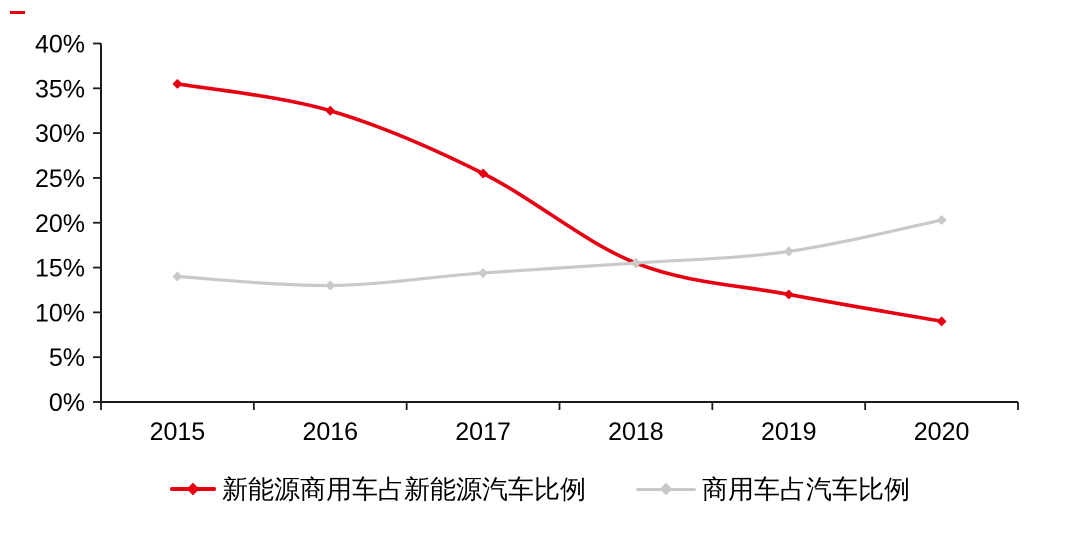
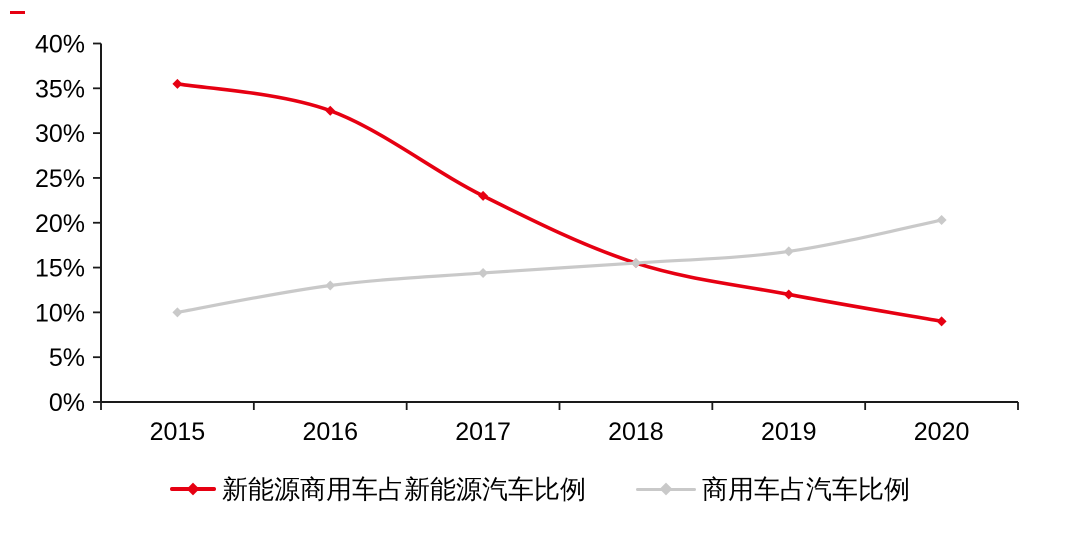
商用车占汽车比例/2015: 14% -> 10%
新能源商用车占新能源汽车比例/2017: 26% -> 23%
